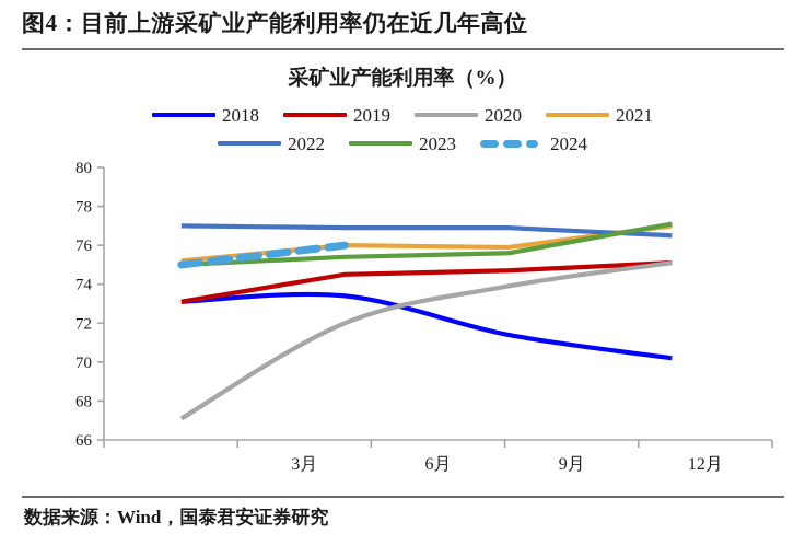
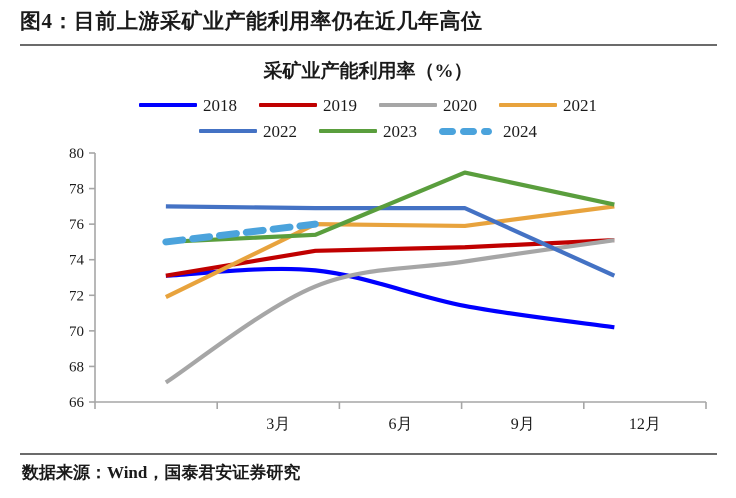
2021/3月: 75.2 -> 71.9
2020/6月: 72.0 -> 72.5
2023/9月: 75.6 -> 78.9
2022/12月: 76.5 -> 73.1
